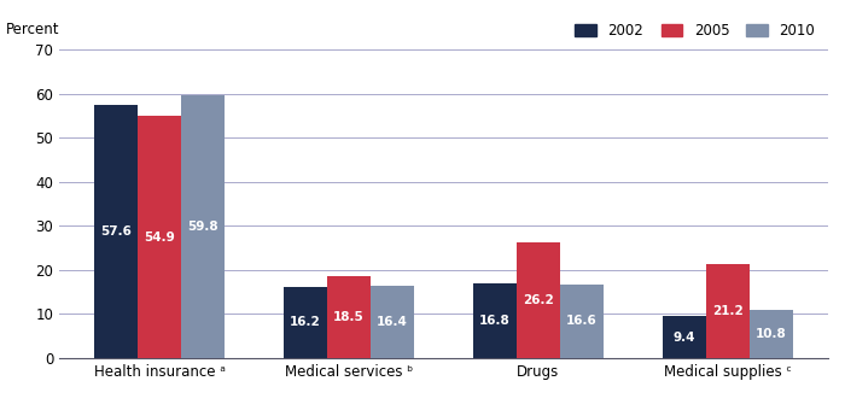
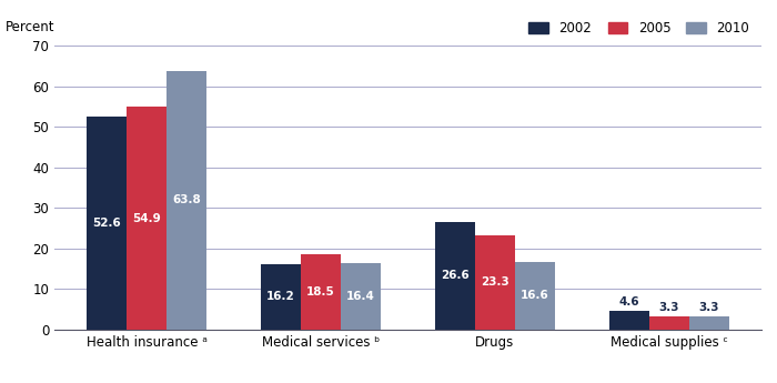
2002/Health insurance ᵃ: 57.6 -> 52.6
2010/Health insurance ᵃ: 59.8 -> 63.8
2002/Drugs: 16.8 -> 26.6
2005/Drugs: 26.2 -> 23.3
2002/Medical supplies ᶜ: 9.4 -> 4.6
2005/Medical supplies ᶜ: 21.2 -> 3.3
2010/Medical supplies ᶜ: 10.8 -> 3.3
